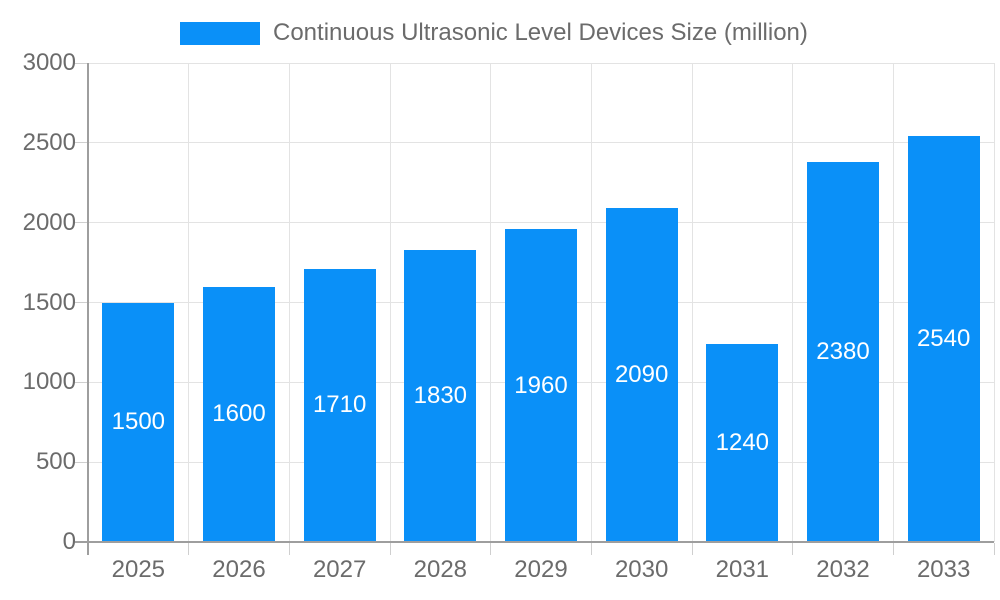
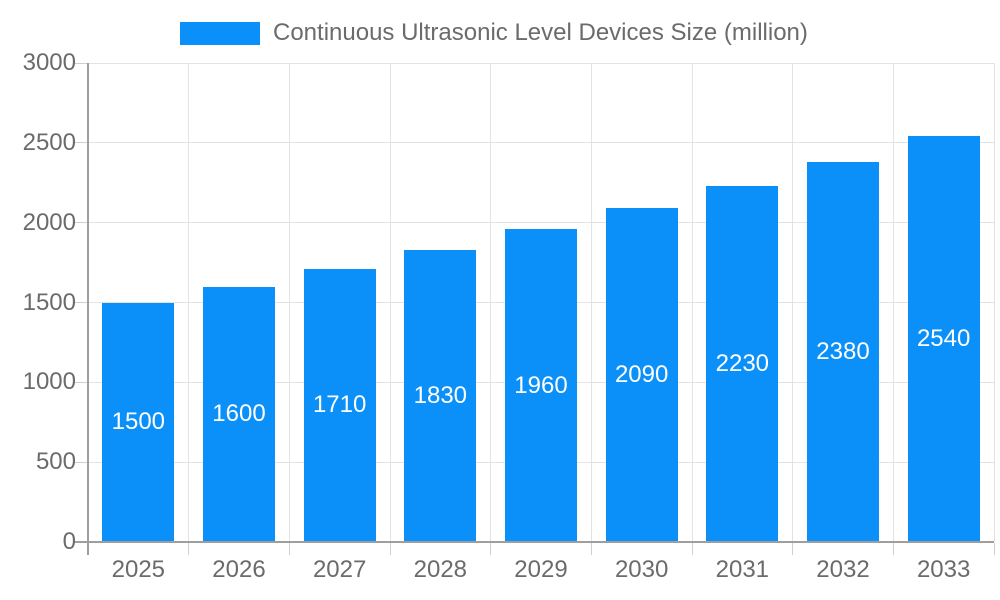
2031: 1240 -> 2230
